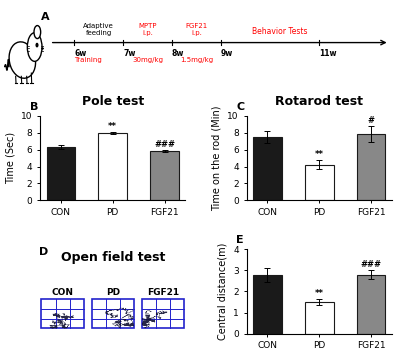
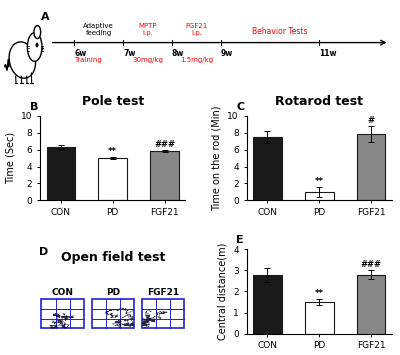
Pole test/PD: 8.0 -> 5.0
Rotarod test/PD: 4.2 -> 1.0
